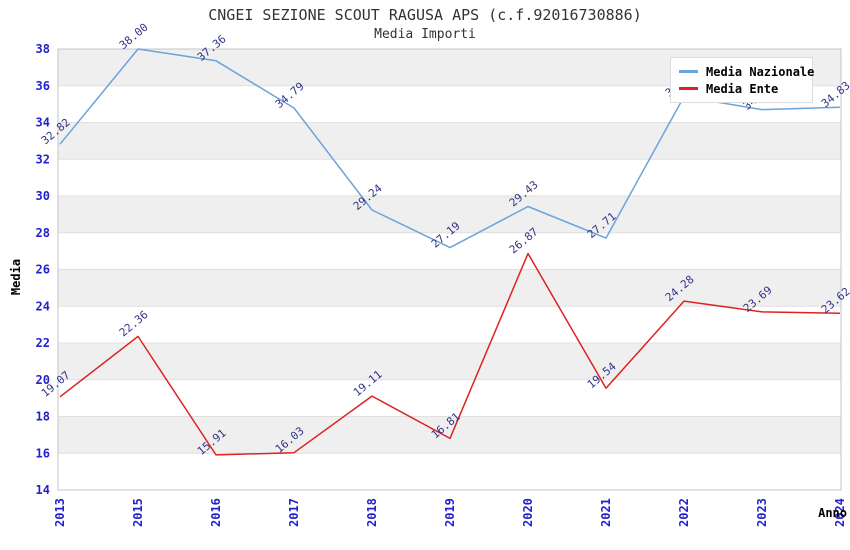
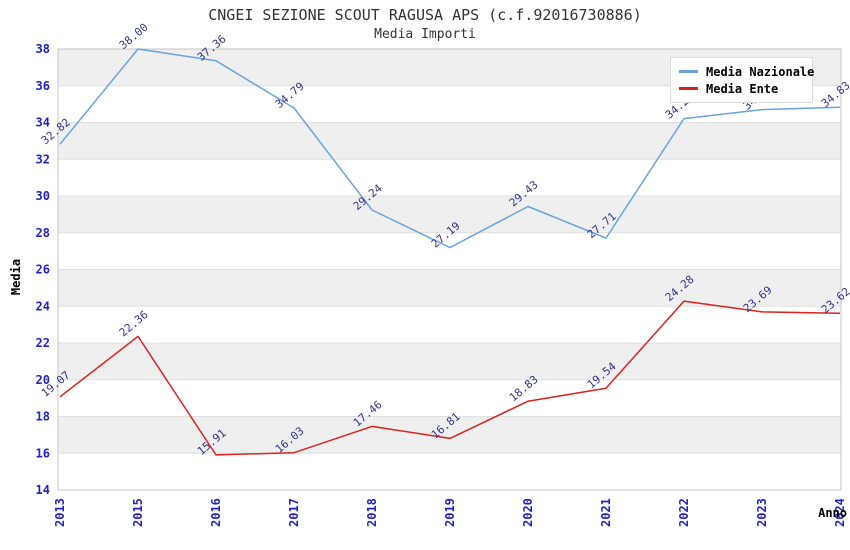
Media Ente/2018: 19.11 -> 17.46
Media Ente/2020: 26.87 -> 18.83
Media Nazionale/2022: 35.41 -> 34.21
